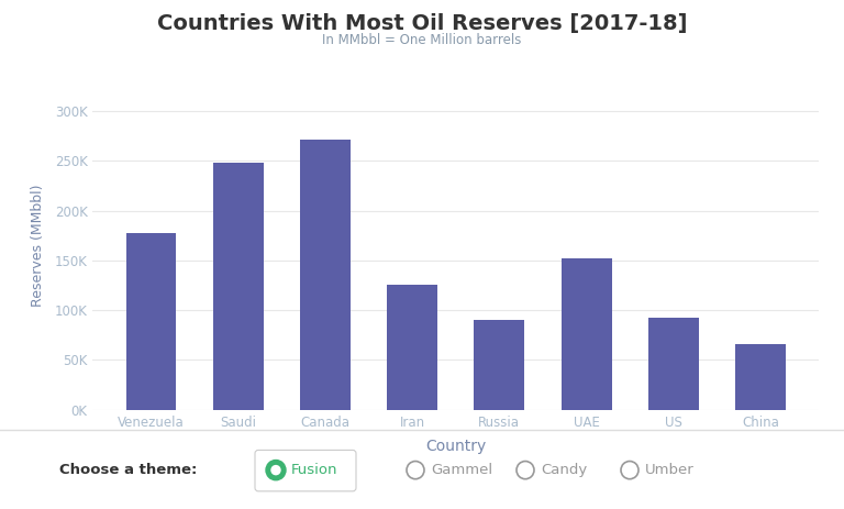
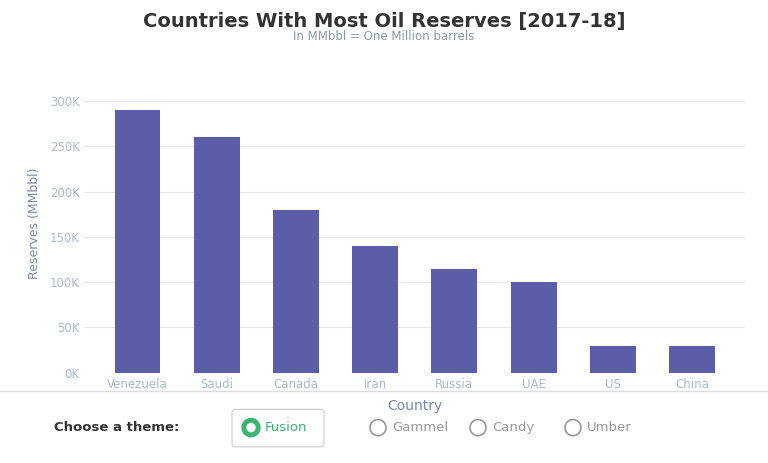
Venezuela: 178K -> 290K
Saudi: 248K -> 260K
Canada: 272K -> 180K
Iran: 126K -> 140K
Russia: 90K -> 115K
UAE: 152K -> 100K
US: 92K -> 30K
China: 66K -> 30K
